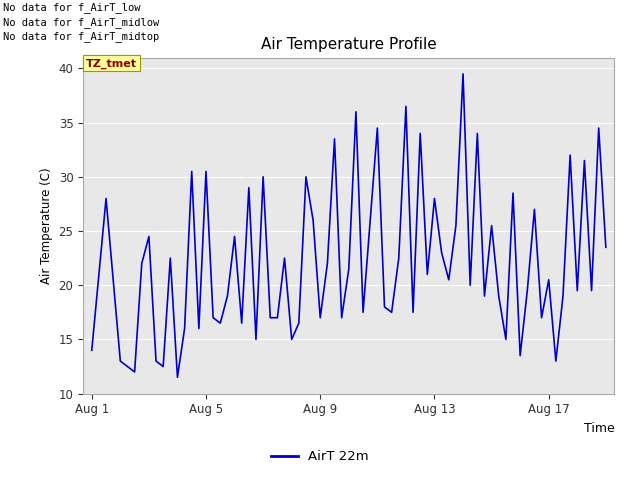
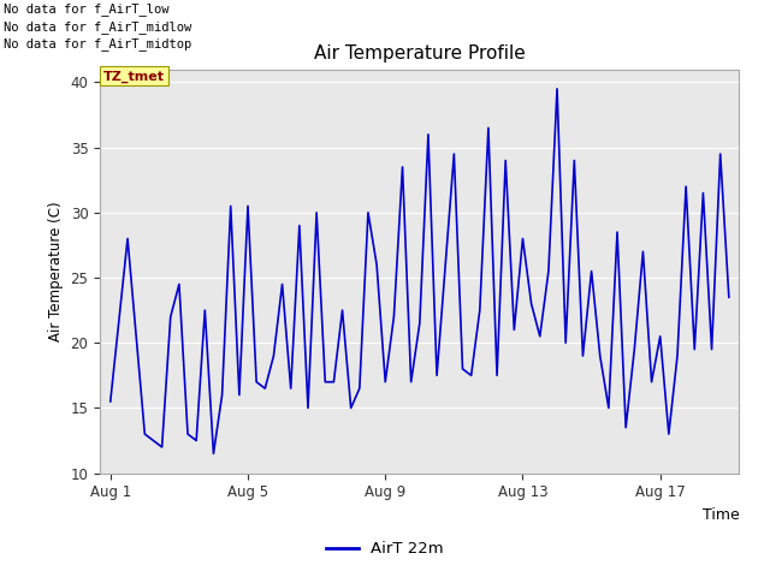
Aug 1: 14.0 -> 15.5
